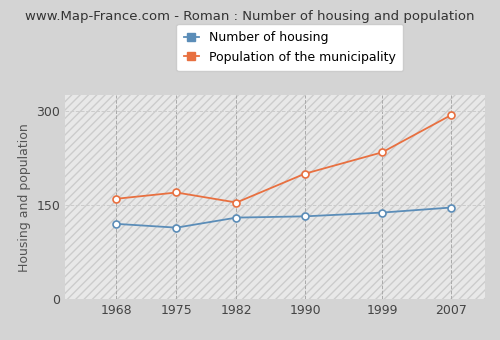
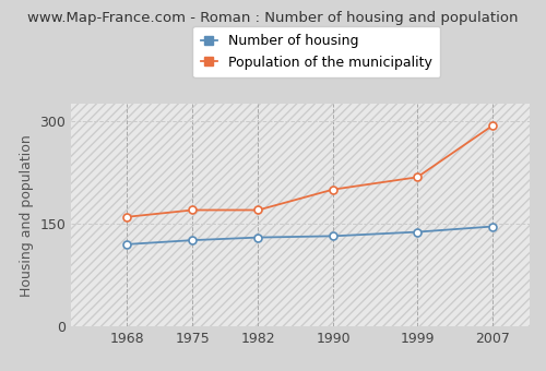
Number of housing/1975: 114 -> 126
Population of the municipality/1982: 154 -> 170
Population of the municipality/1999: 234 -> 218
